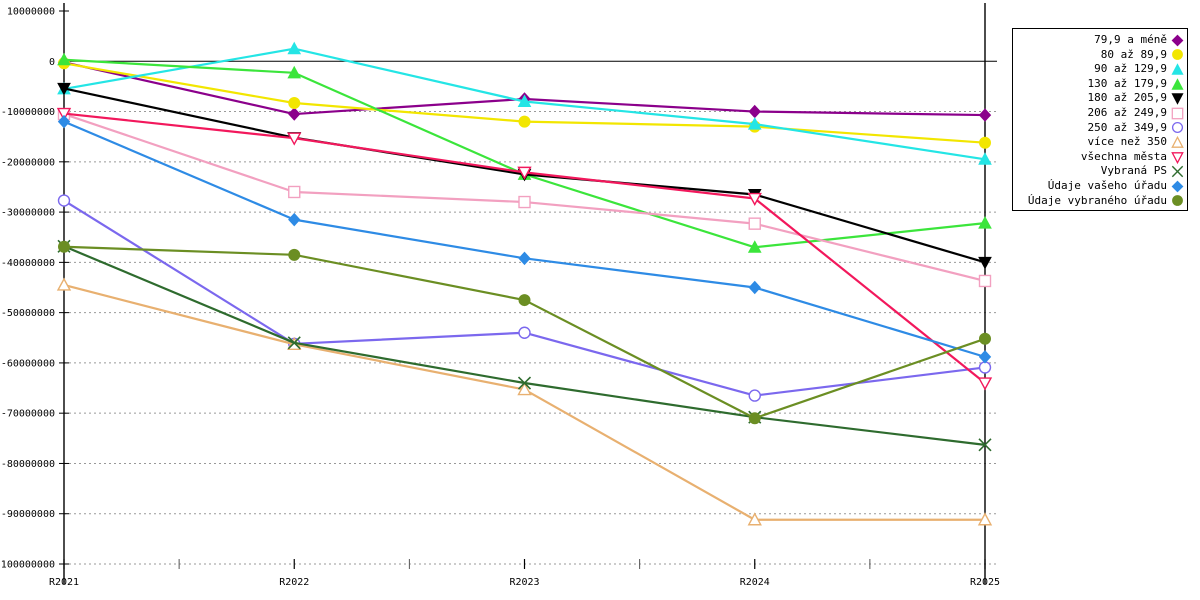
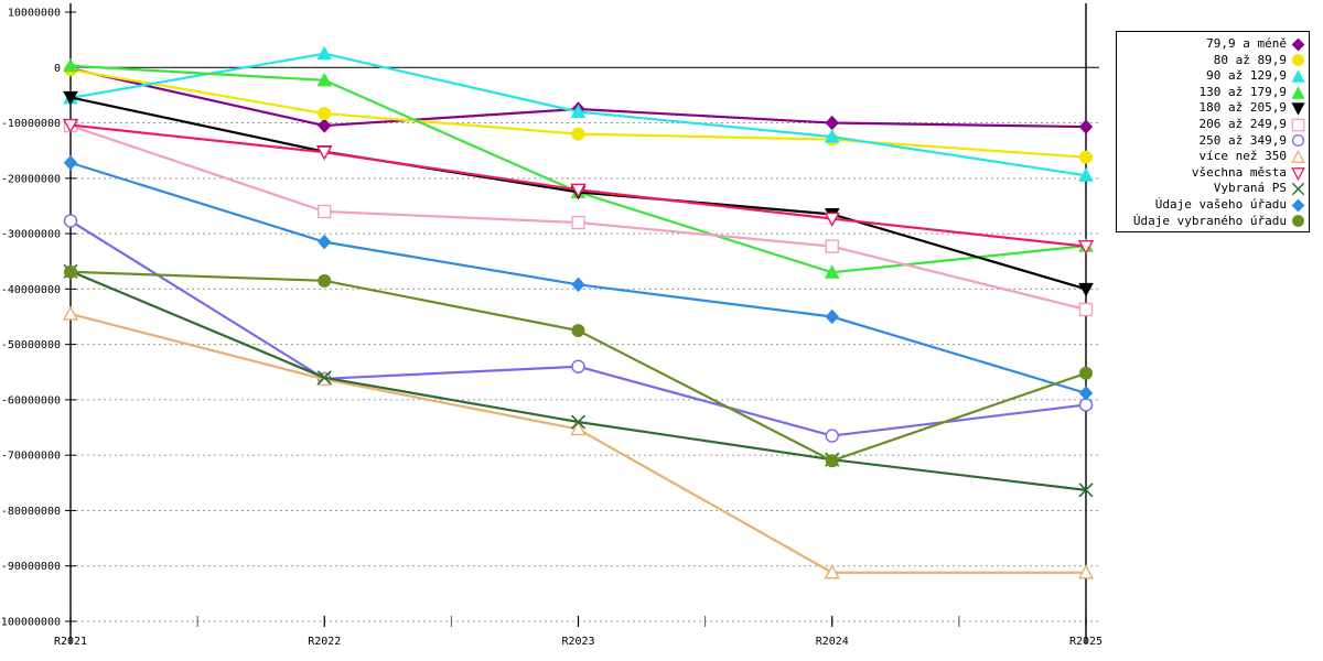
Údaje vašeho úřadu/R2021: -12000000 -> -17000000
všechna města/R2025: -64000000 -> -32000000
